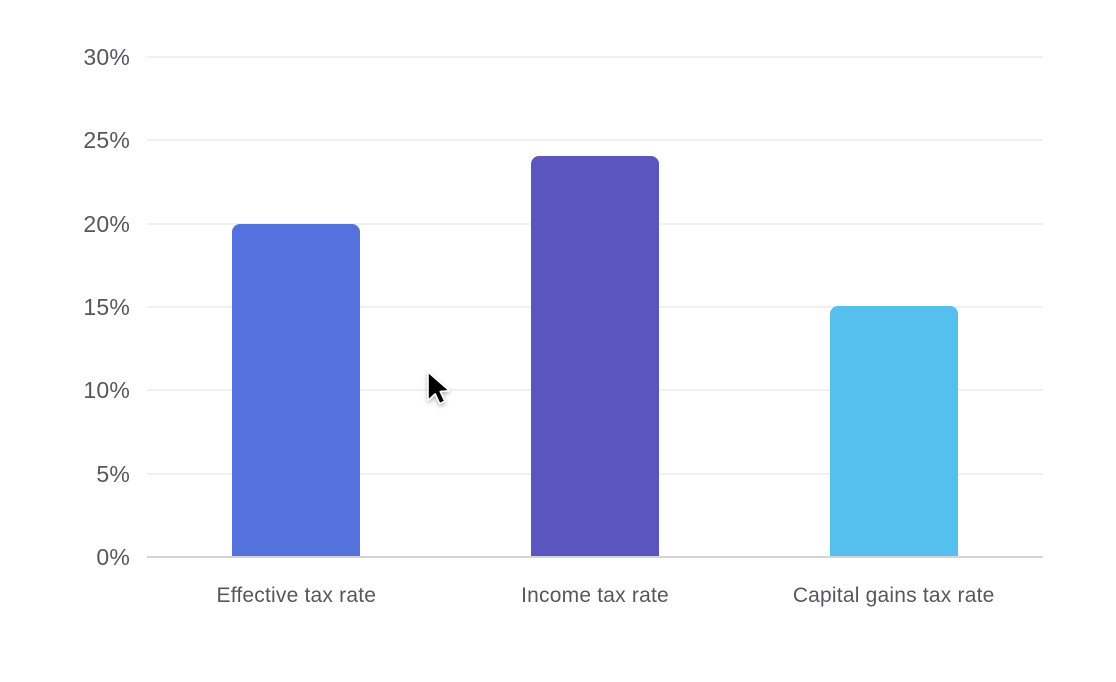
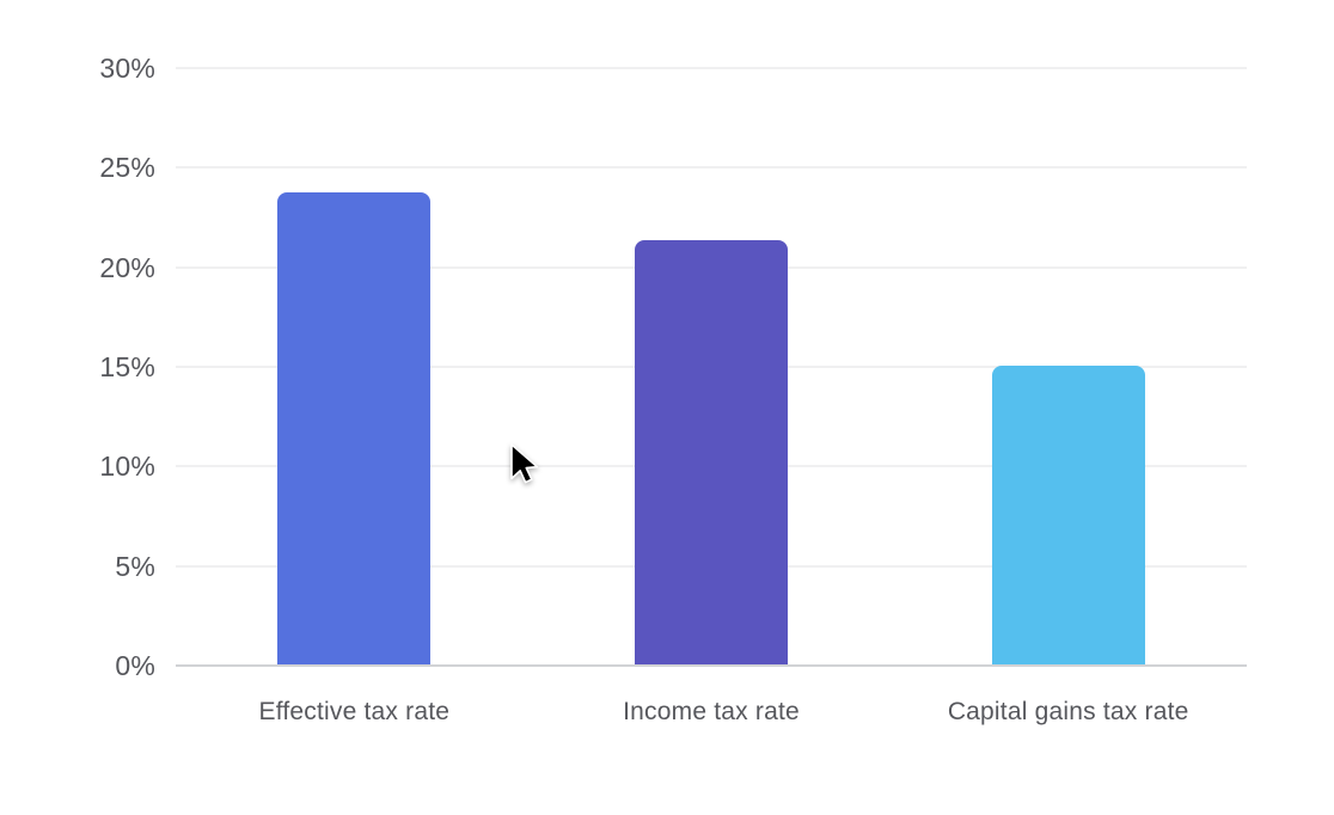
Effective tax rate: 19.9% -> 23.7%
Income tax rate: 24.0% -> 21.3%
